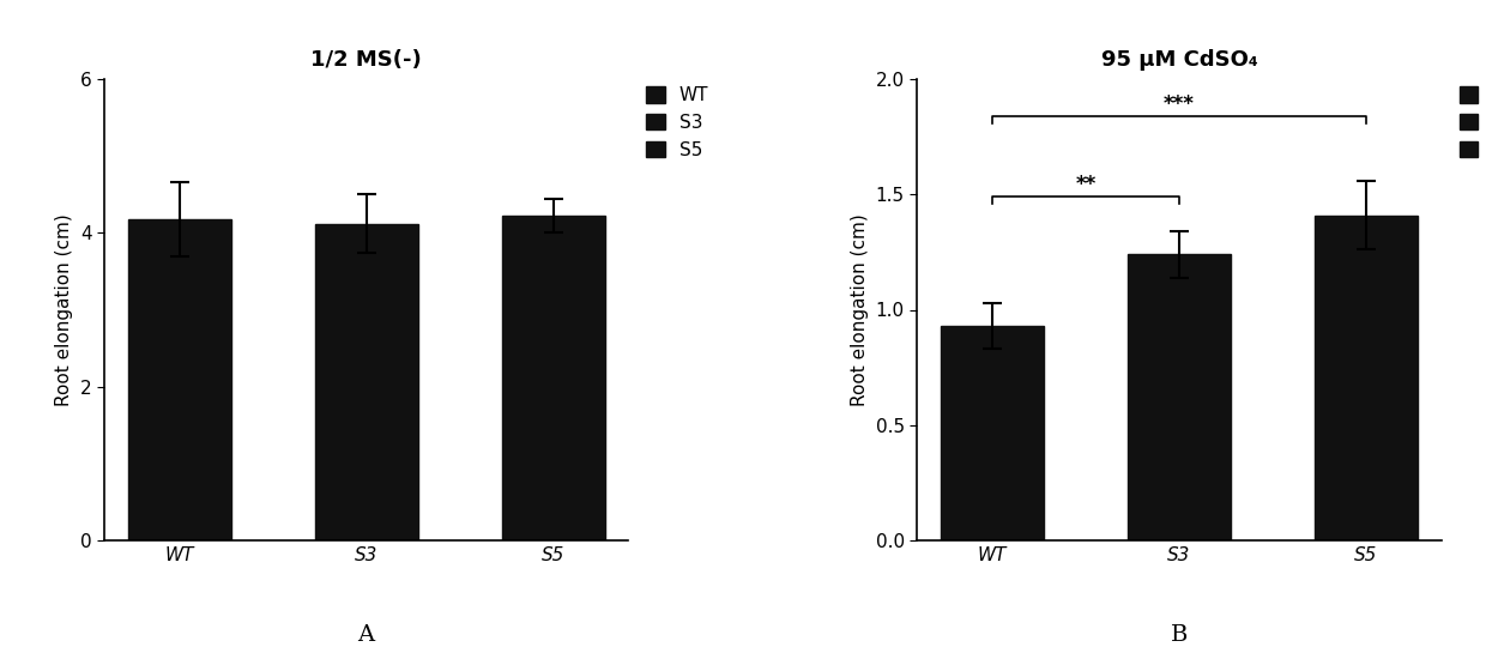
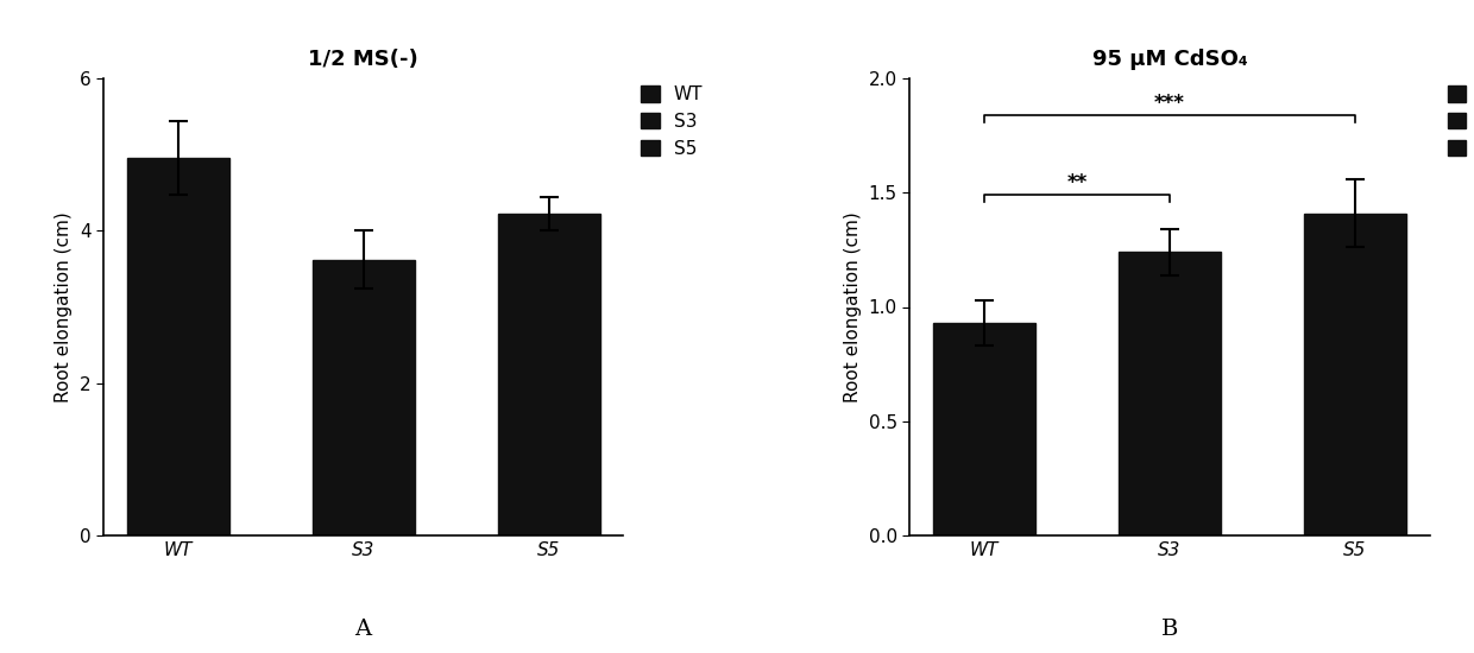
1/2 MS(-)/WT: 4.18 -> 4.96
1/2 MS(-)/S3: 4.12 -> 3.62
